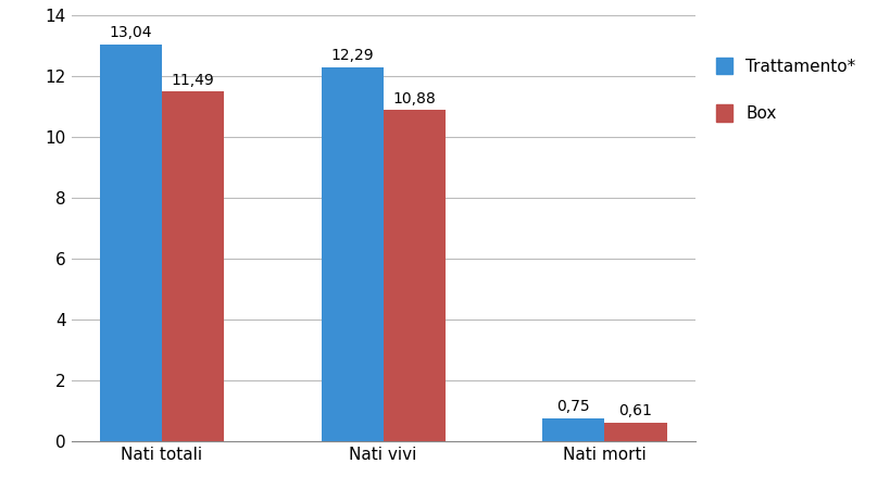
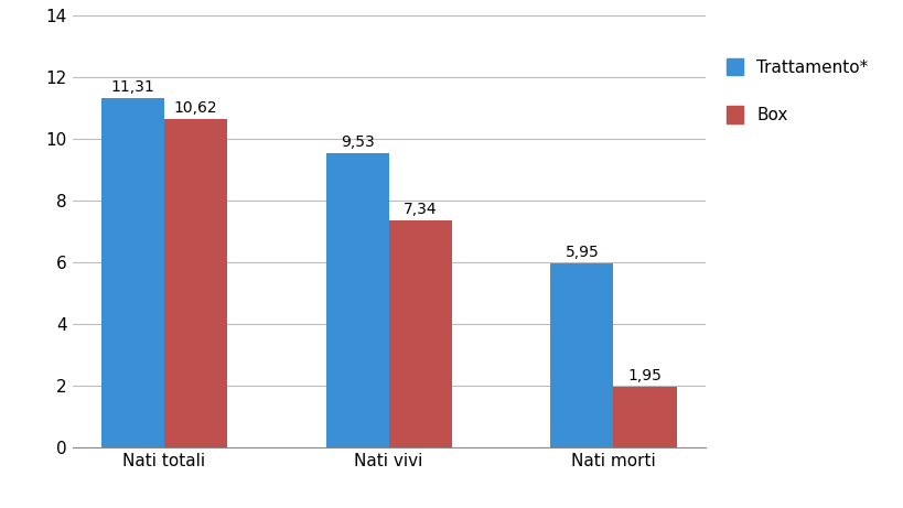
Trattamento*/Nati totali: 13,04 -> 11,31
Box/Nati totali: 11,49 -> 10,62
Trattamento*/Nati vivi: 12,29 -> 9,53
Box/Nati vivi: 10,88 -> 7,34
Trattamento*/Nati morti: 0,75 -> 5,95
Box/Nati morti: 0,61 -> 1,95
